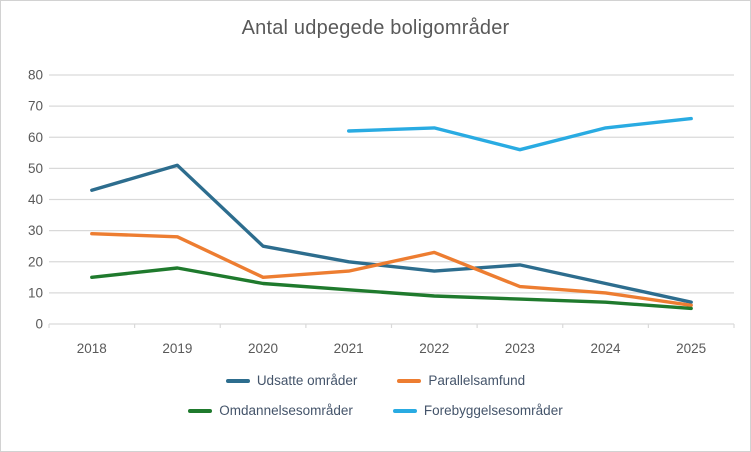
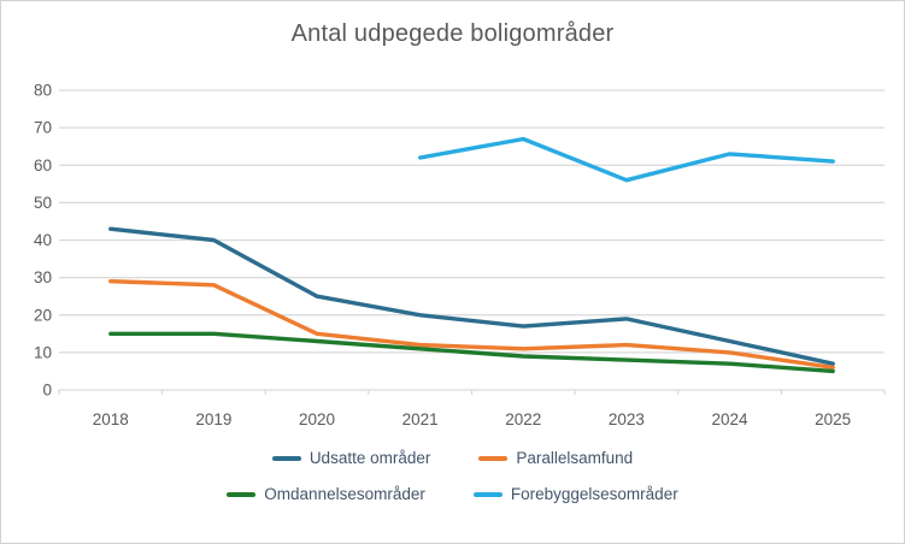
Udsatte områder/2019: 51 -> 40
Omdannelsesområder/2019: 18 -> 15
Parallelsamfund/2021: 17 -> 12
Parallelsamfund/2022: 23 -> 11
Forebyggelsesområder/2022: 63 -> 67
Forebyggelsesområder/2025: 66 -> 61
